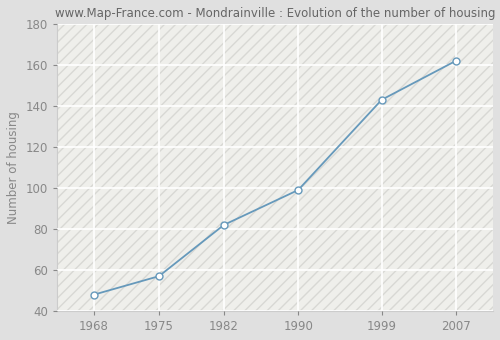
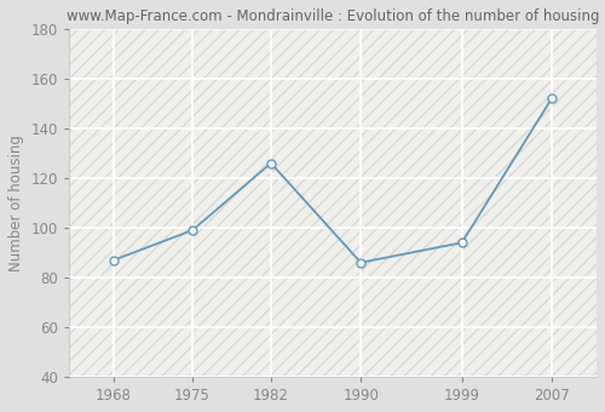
1968: 48 -> 87
1975: 57 -> 99
1982: 82 -> 126
1990: 99 -> 86
1999: 143 -> 94
2007: 162 -> 152
